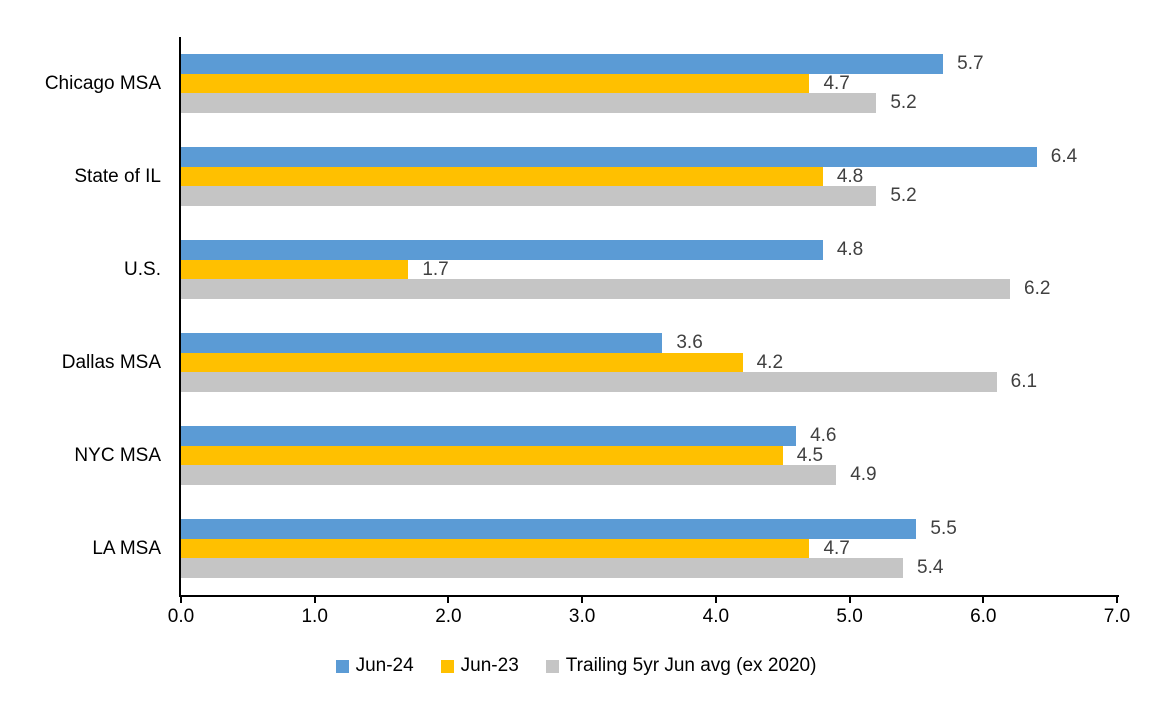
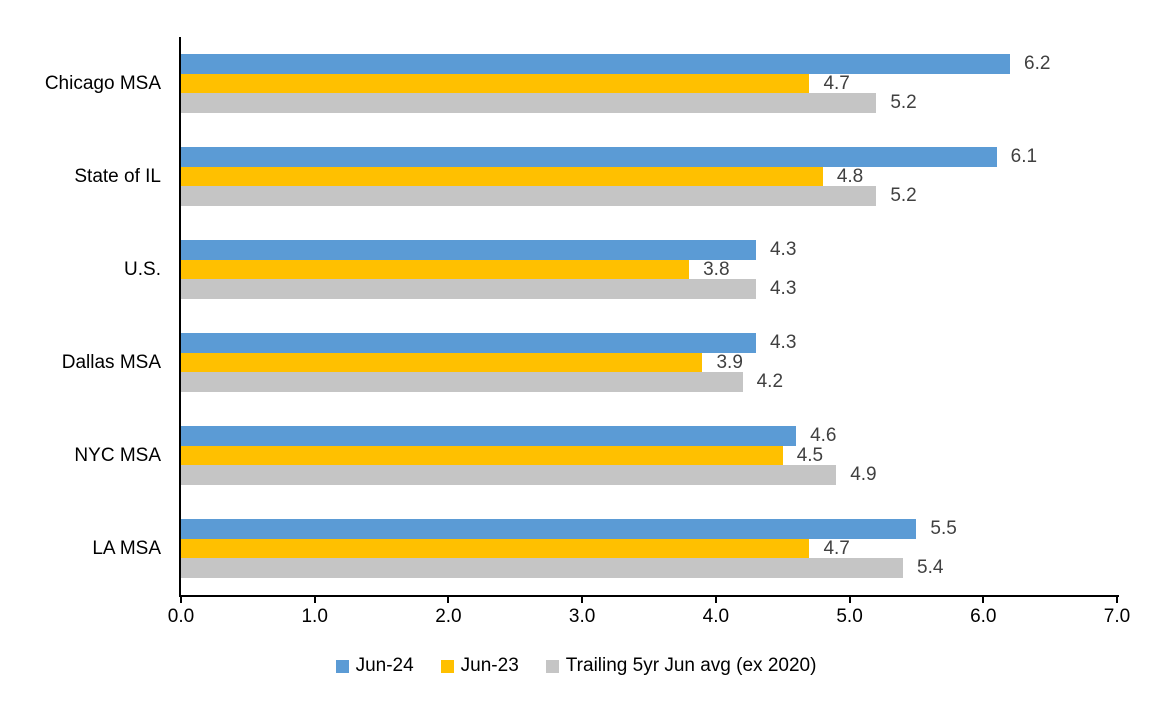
Jun-24/Chicago MSA: 5.7 -> 6.2
Jun-24/State of IL: 6.4 -> 6.1
Jun-24/U.S.: 4.8 -> 4.3
Jun-23/U.S.: 1.7 -> 3.8
Trailing 5yr Jun avg (ex 2020)/U.S.: 6.2 -> 4.3
Jun-24/Dallas MSA: 3.6 -> 4.3
Jun-23/Dallas MSA: 4.2 -> 3.9
Trailing 5yr Jun avg (ex 2020)/Dallas MSA: 6.1 -> 4.2
